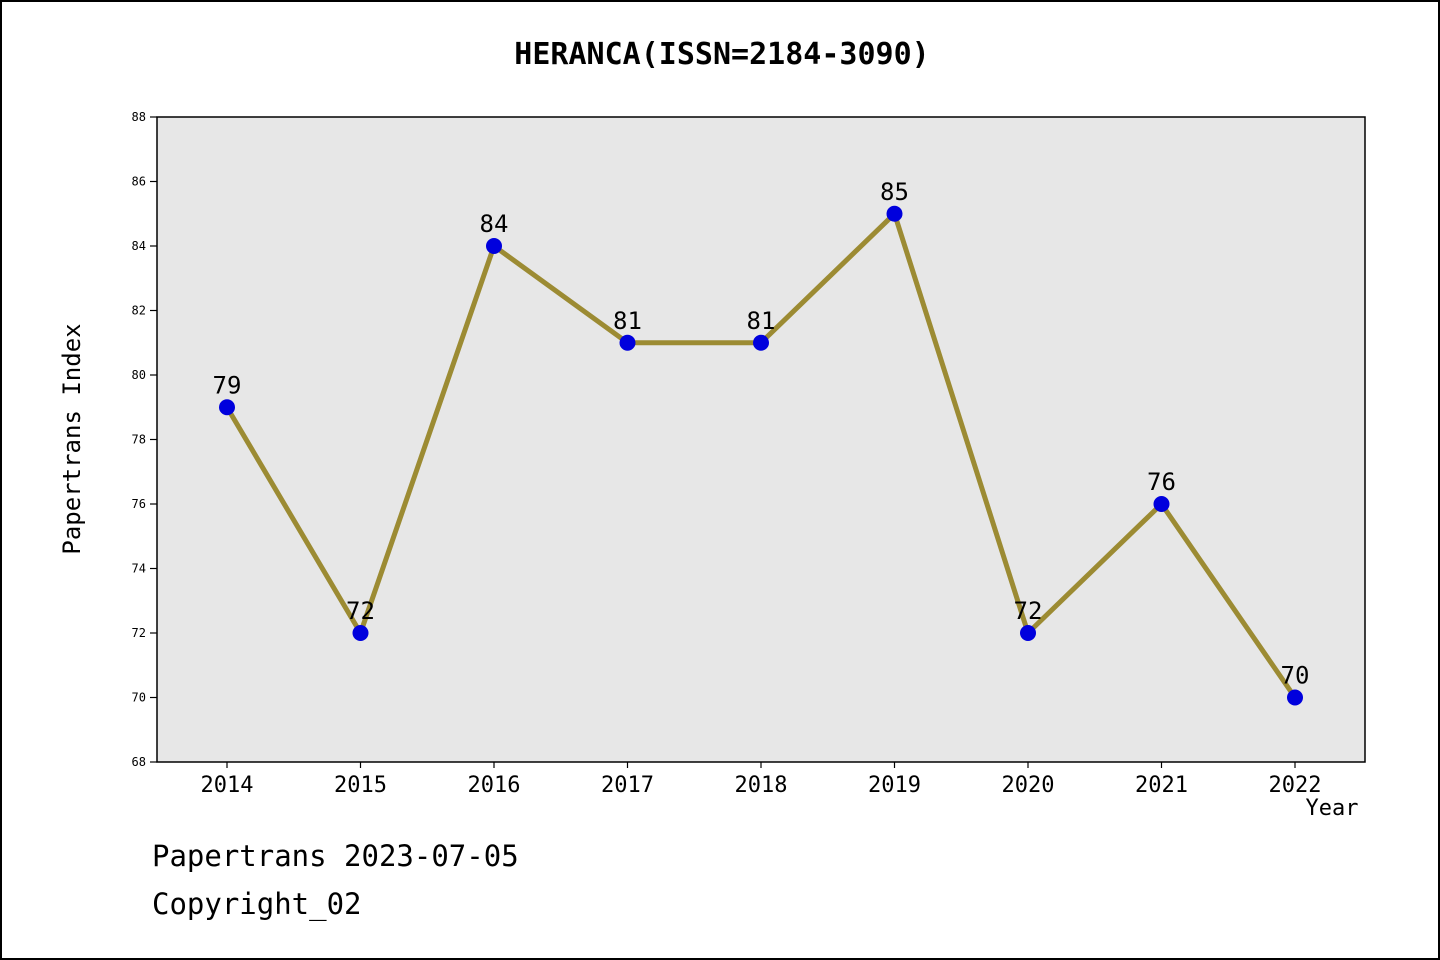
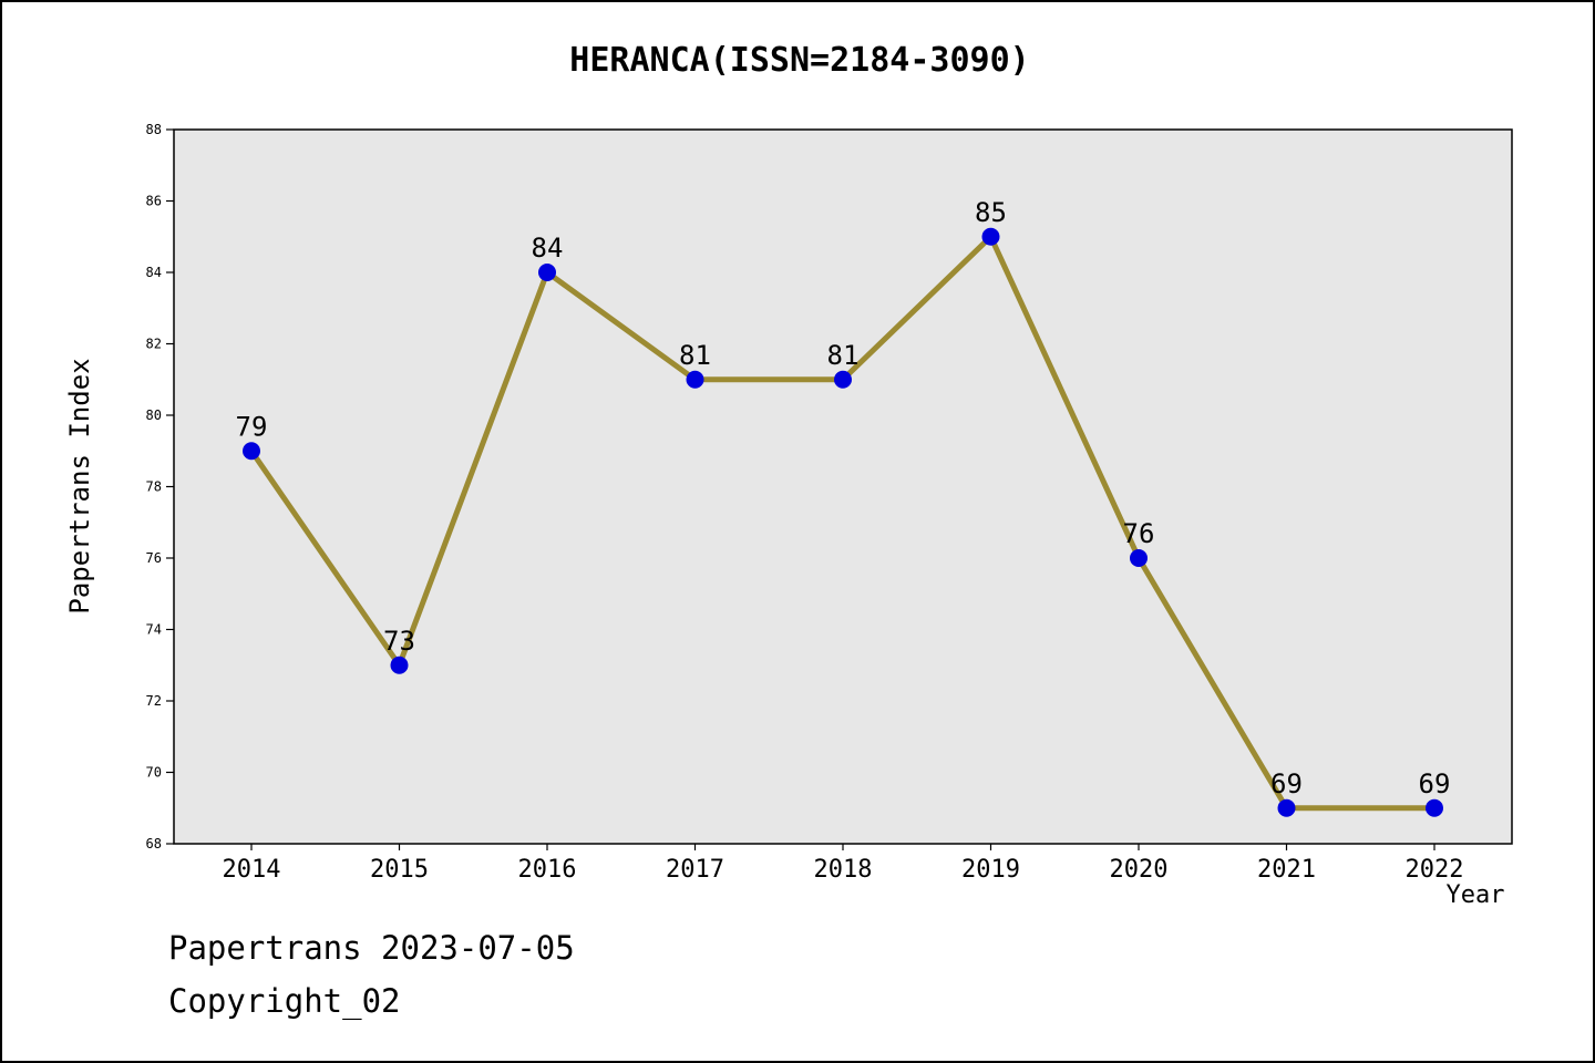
2015: 72 -> 73
2020: 72 -> 76
2021: 76 -> 69
2022: 70 -> 69
